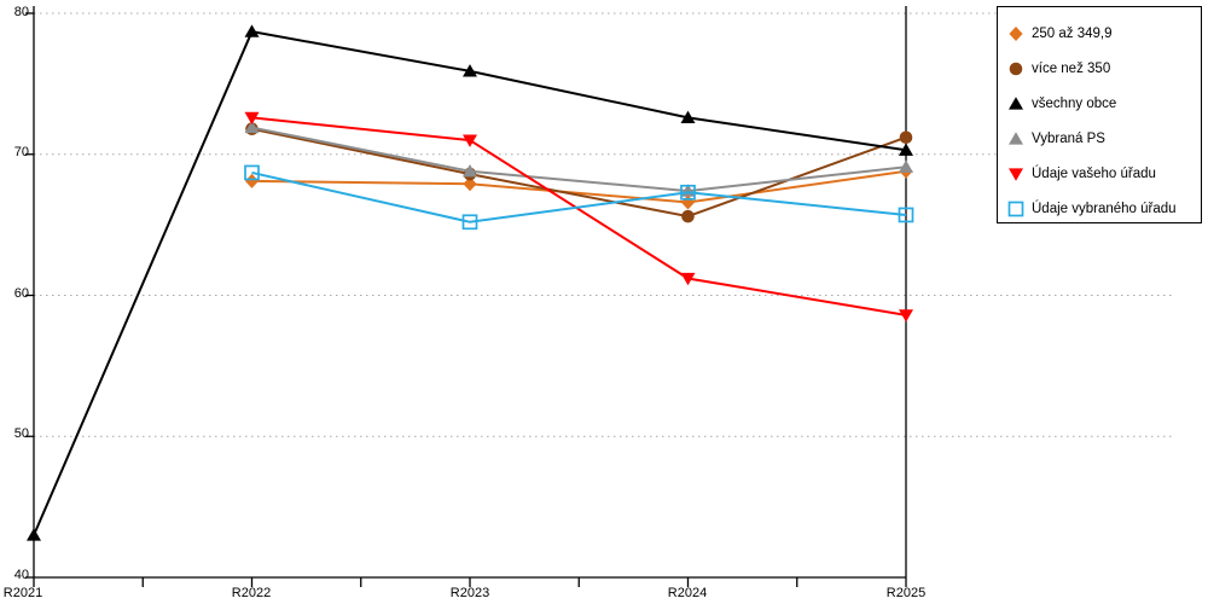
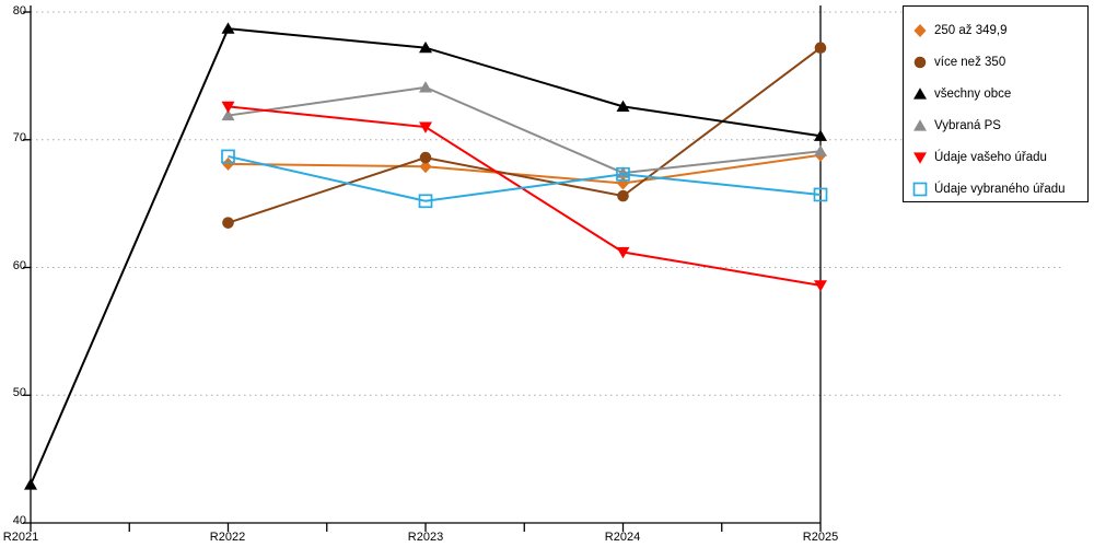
více než 350/R2022: 71.8 -> 63.5
všechny obce/R2023: 75.9 -> 77.2
Vybraná PS/R2023: 68.8 -> 74.1
více než 350/R2025: 71.2 -> 77.2
